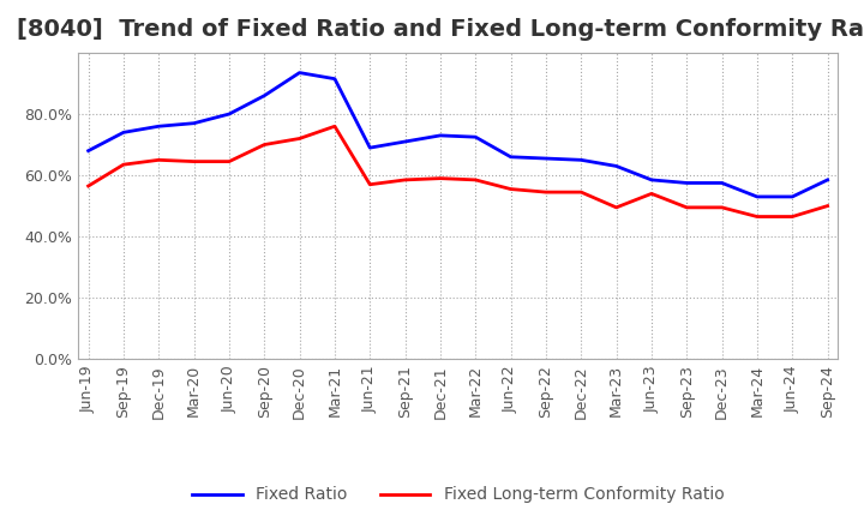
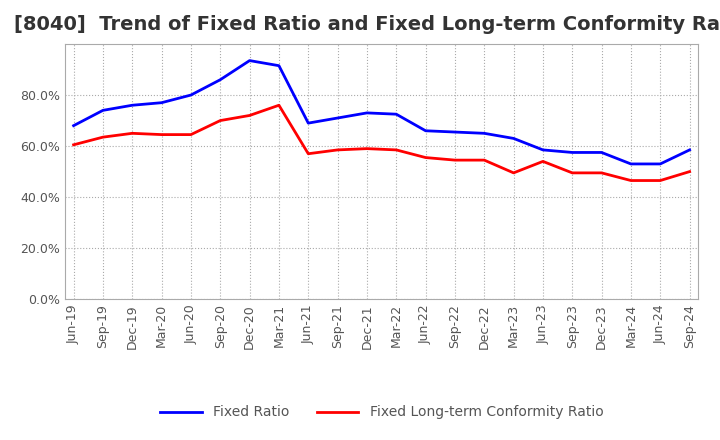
Fixed Long-term Conformity Ratio/Jun-19: 56.5% -> 60.5%
